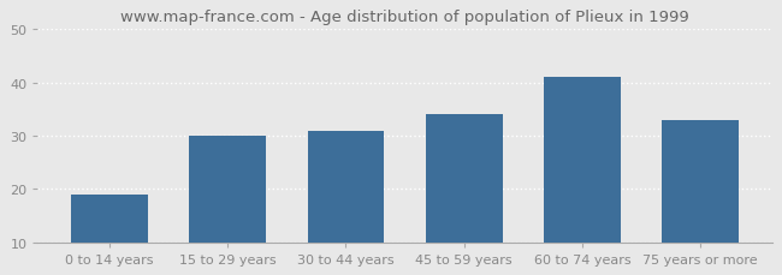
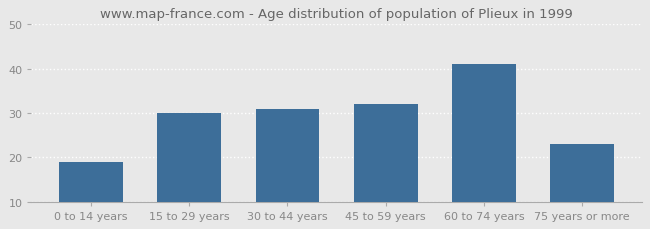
45 to 59 years: 34 -> 32
75 years or more: 33 -> 23
